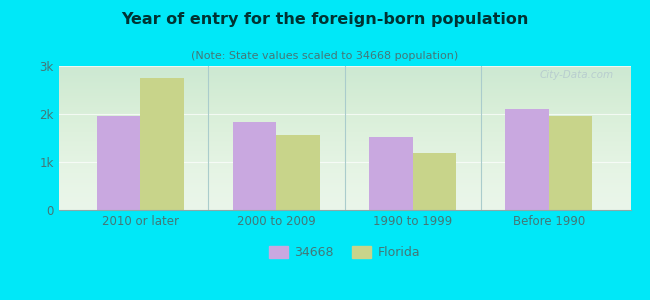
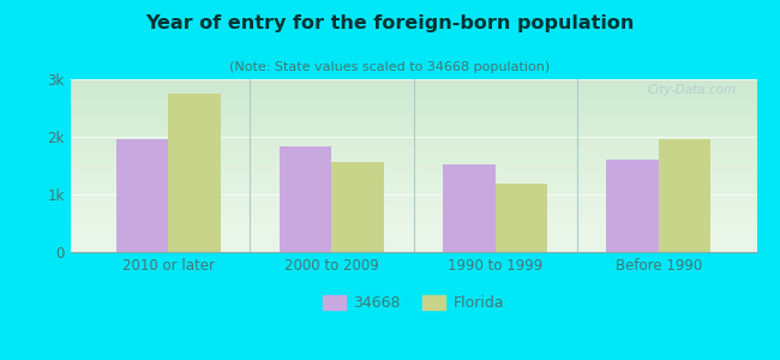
34668/Before 1990: 2.10k -> 1.60k
